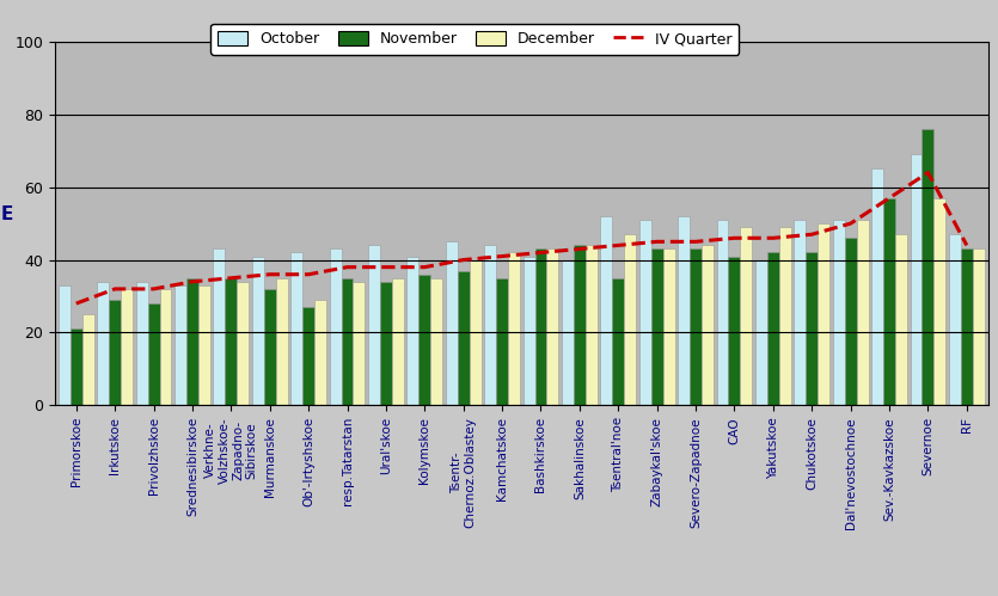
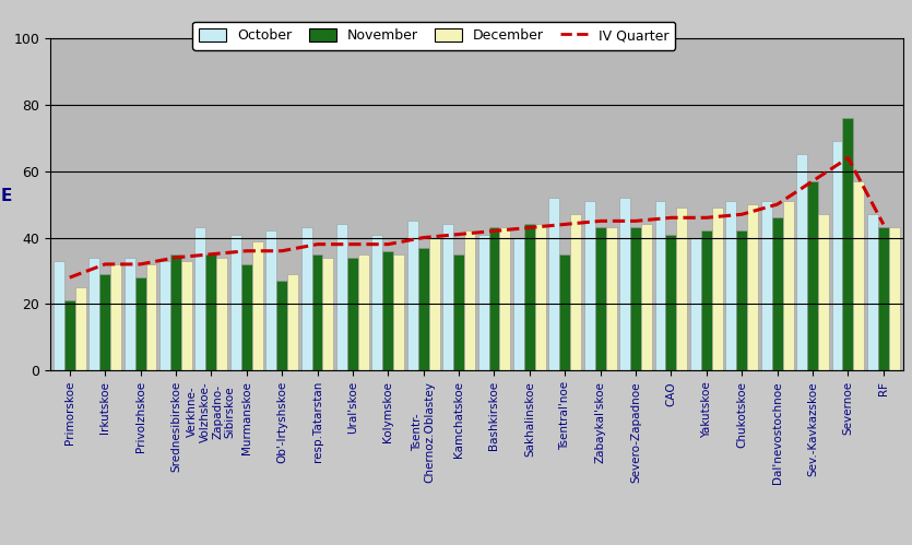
December/Murmanskoe: 35 -> 39
